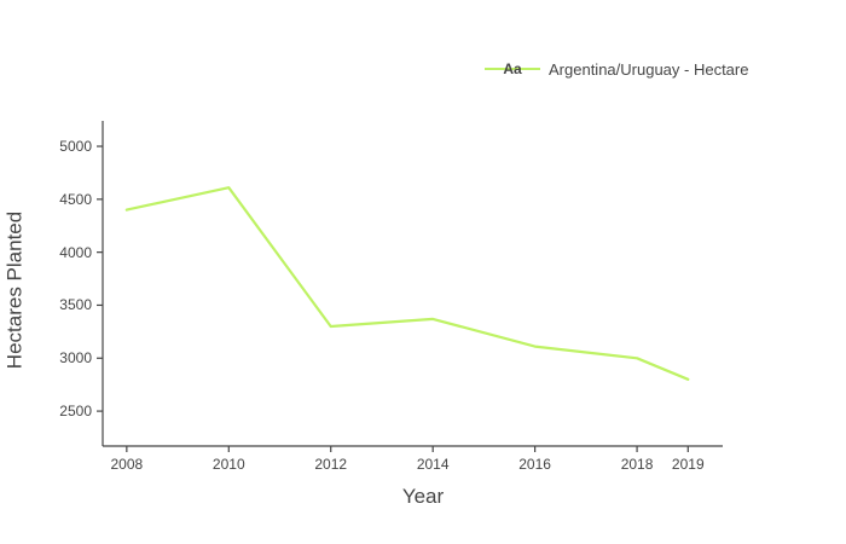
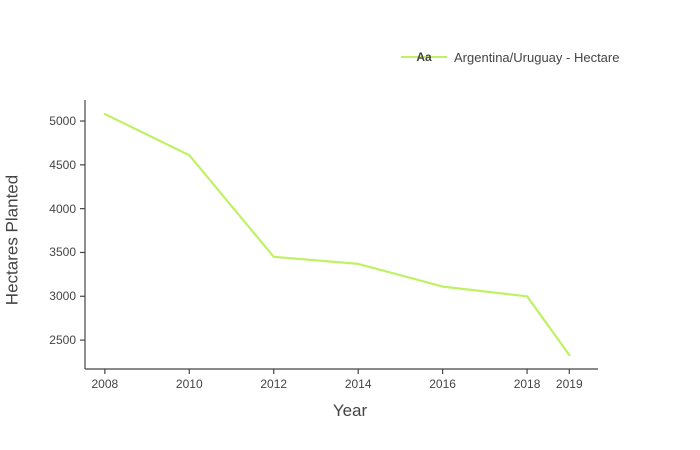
2008: 4400 -> 5100
2012: 3300 -> 3400
2019: 2800 -> 2300
